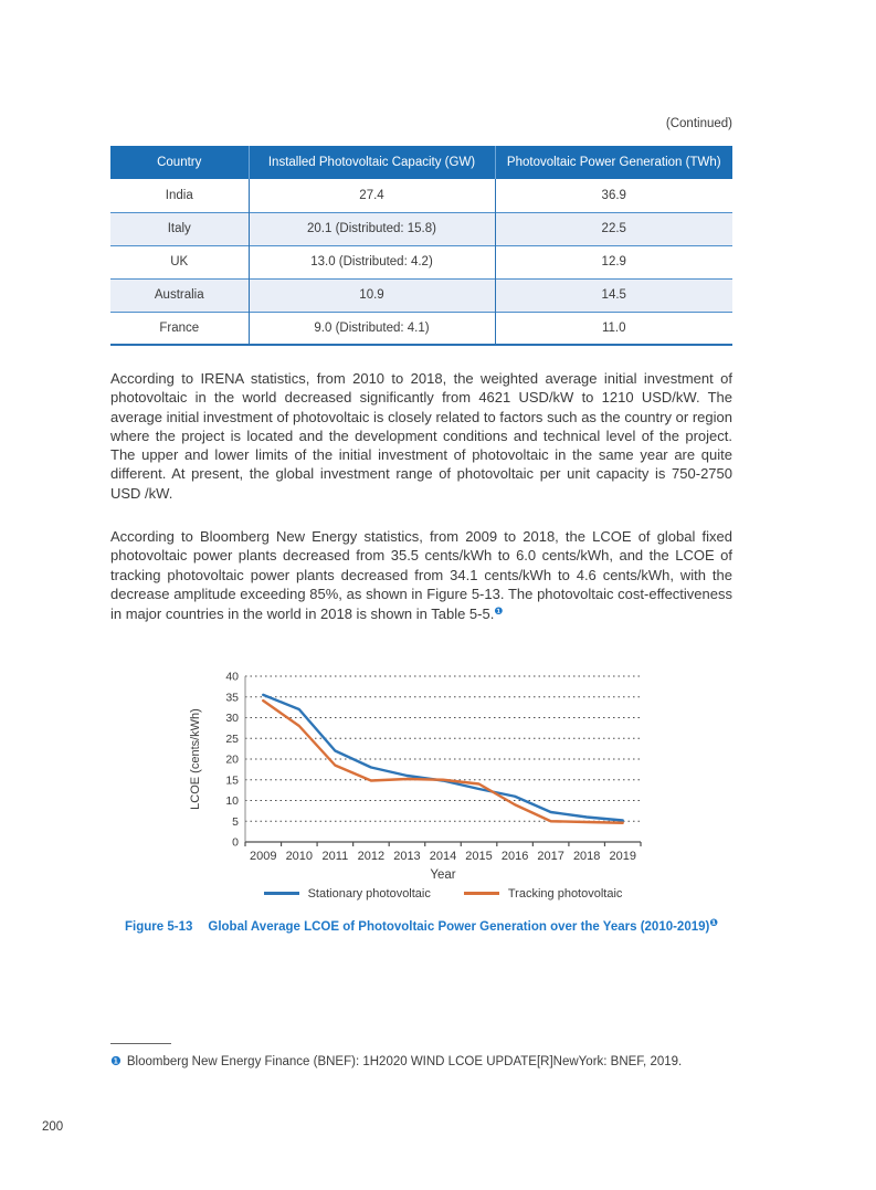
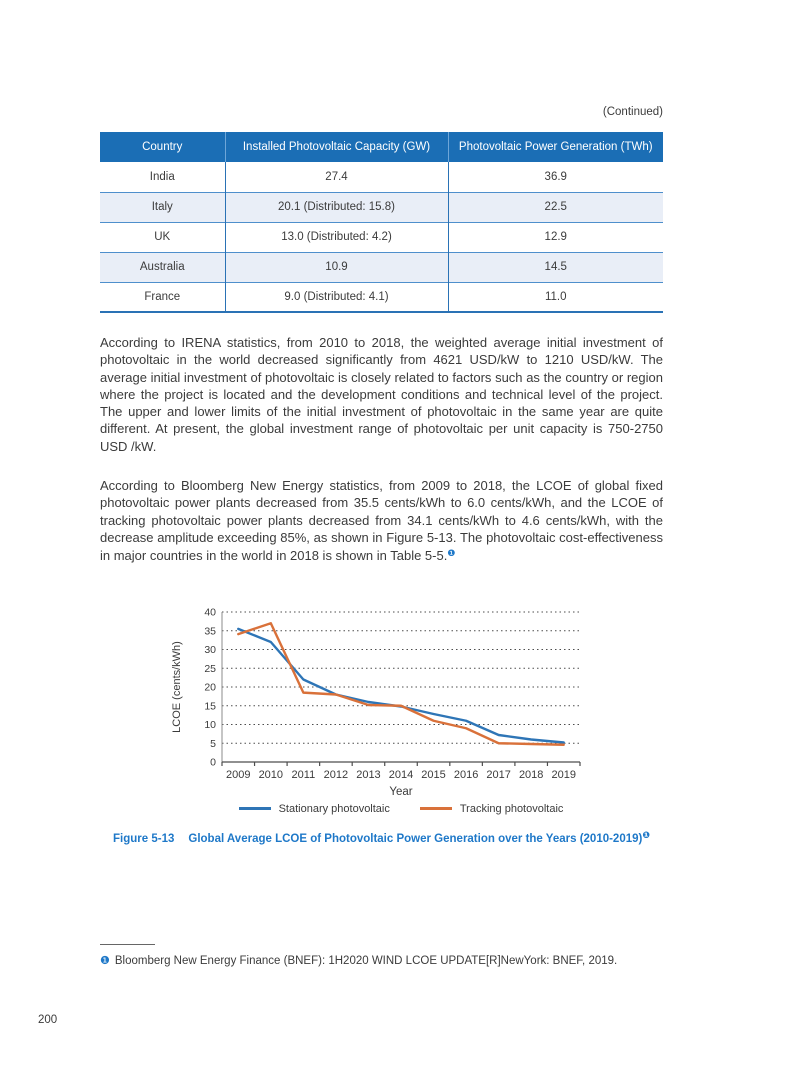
Tracking photovoltaic/2010: 28 -> 37
Tracking photovoltaic/2012: 15 -> 18
Tracking photovoltaic/2015: 14 -> 11
